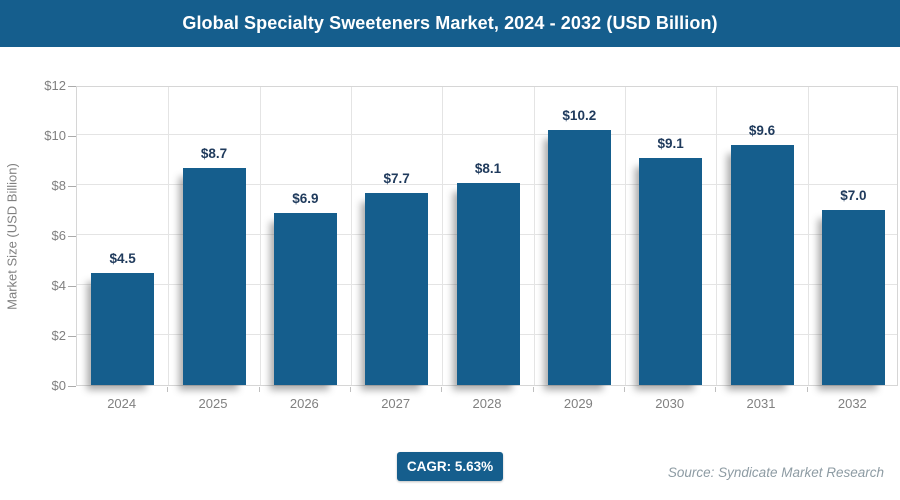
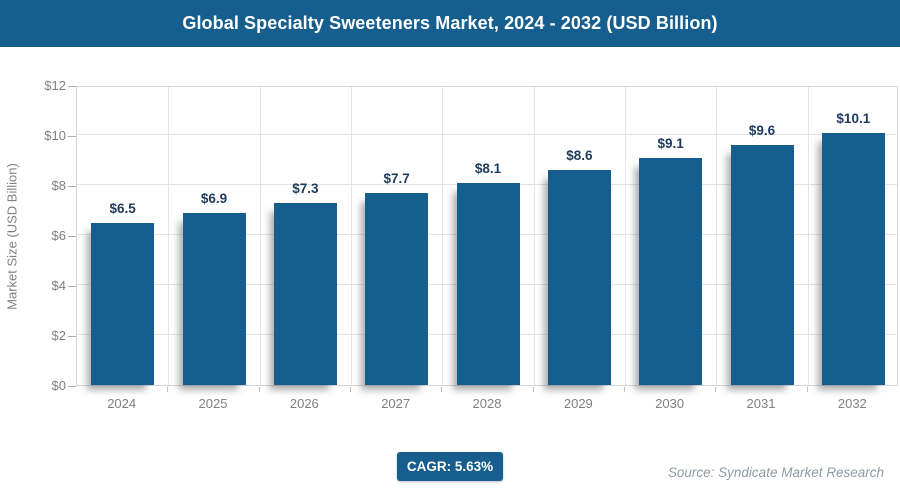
2024: $4.5 -> $6.5
2025: $8.7 -> $6.9
2026: $6.9 -> $7.3
2029: $10.2 -> $8.6
2032: $7.0 -> $10.1
